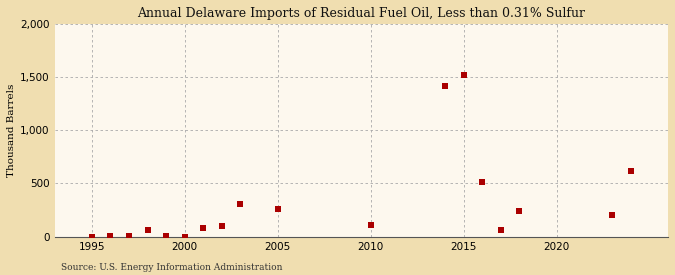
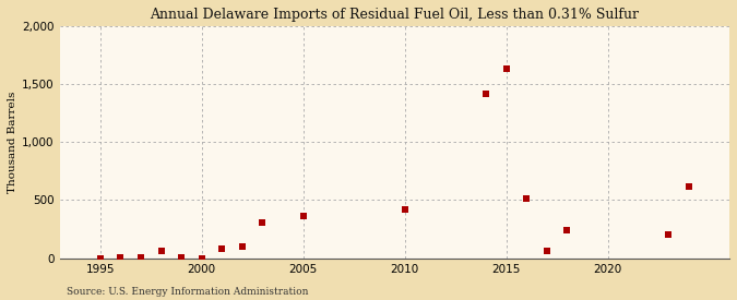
2005: 260 -> 360
2010: 110 -> 420
2015: 1,520 -> 1,630
